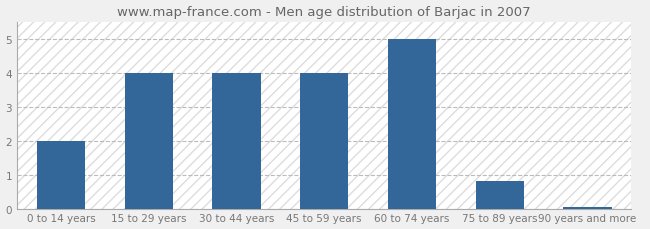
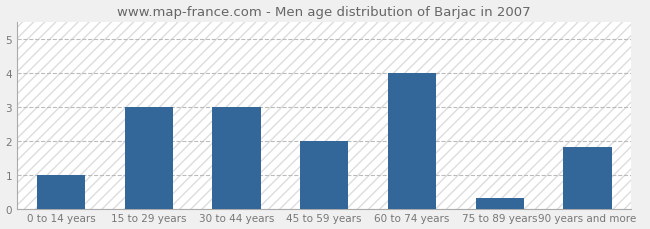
0 to 14 years: 2.00 -> 1.00
15 to 29 years: 4.00 -> 3.00
30 to 44 years: 4.00 -> 3.00
45 to 59 years: 4.00 -> 2.00
60 to 74 years: 5.00 -> 4.00
75 to 89 years: 0.80 -> 0.30
90 years and more: 0.05 -> 1.80
